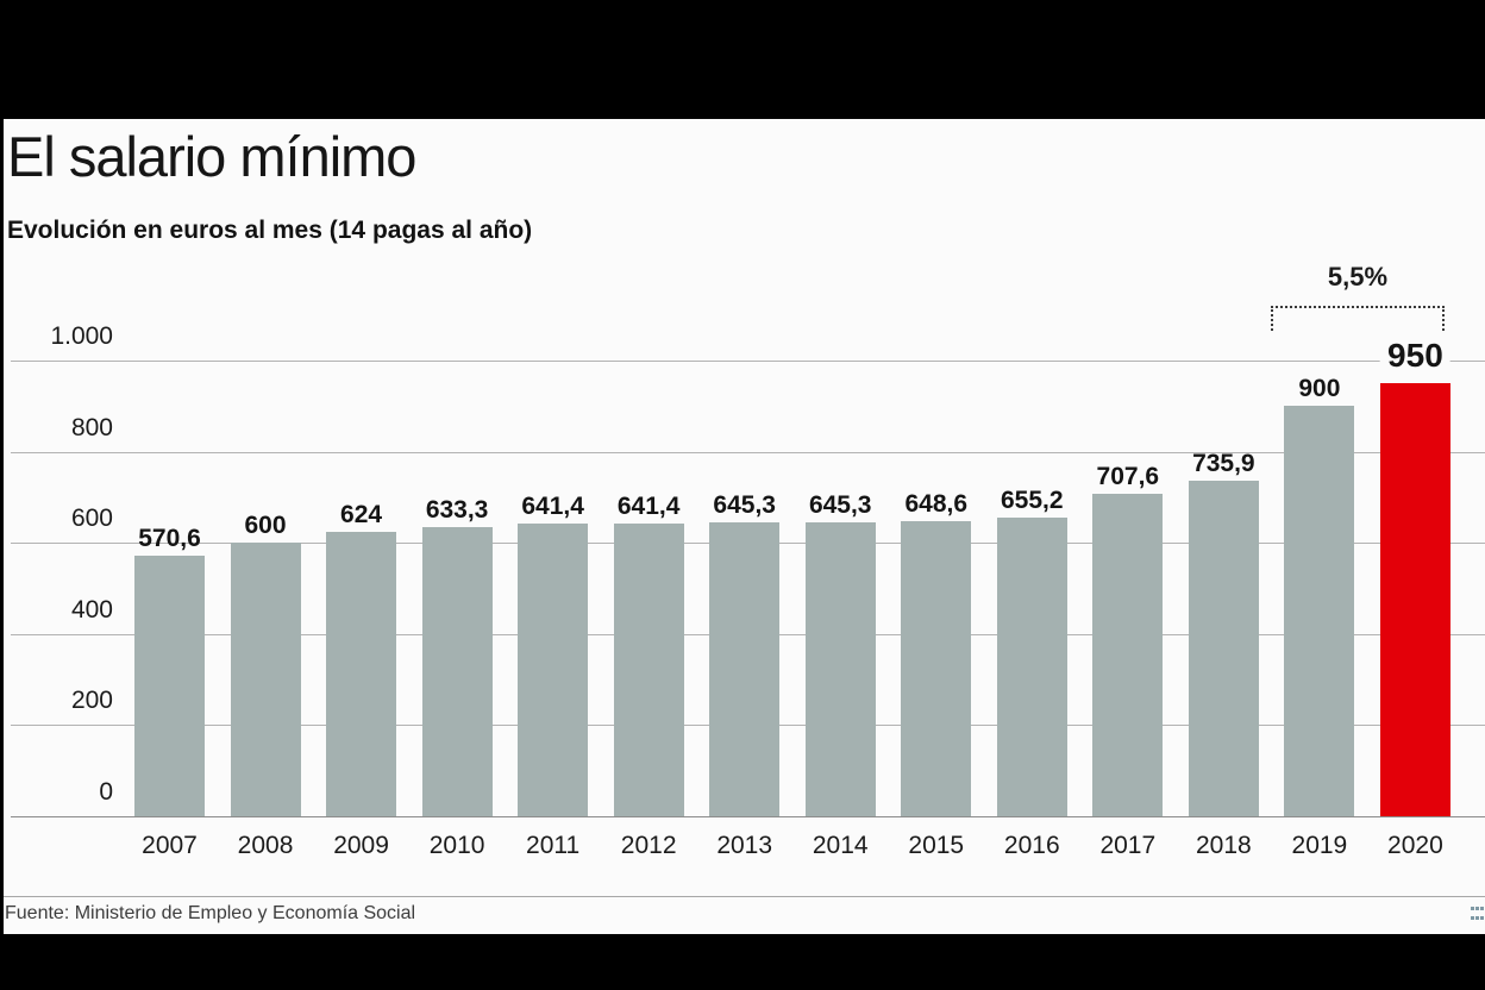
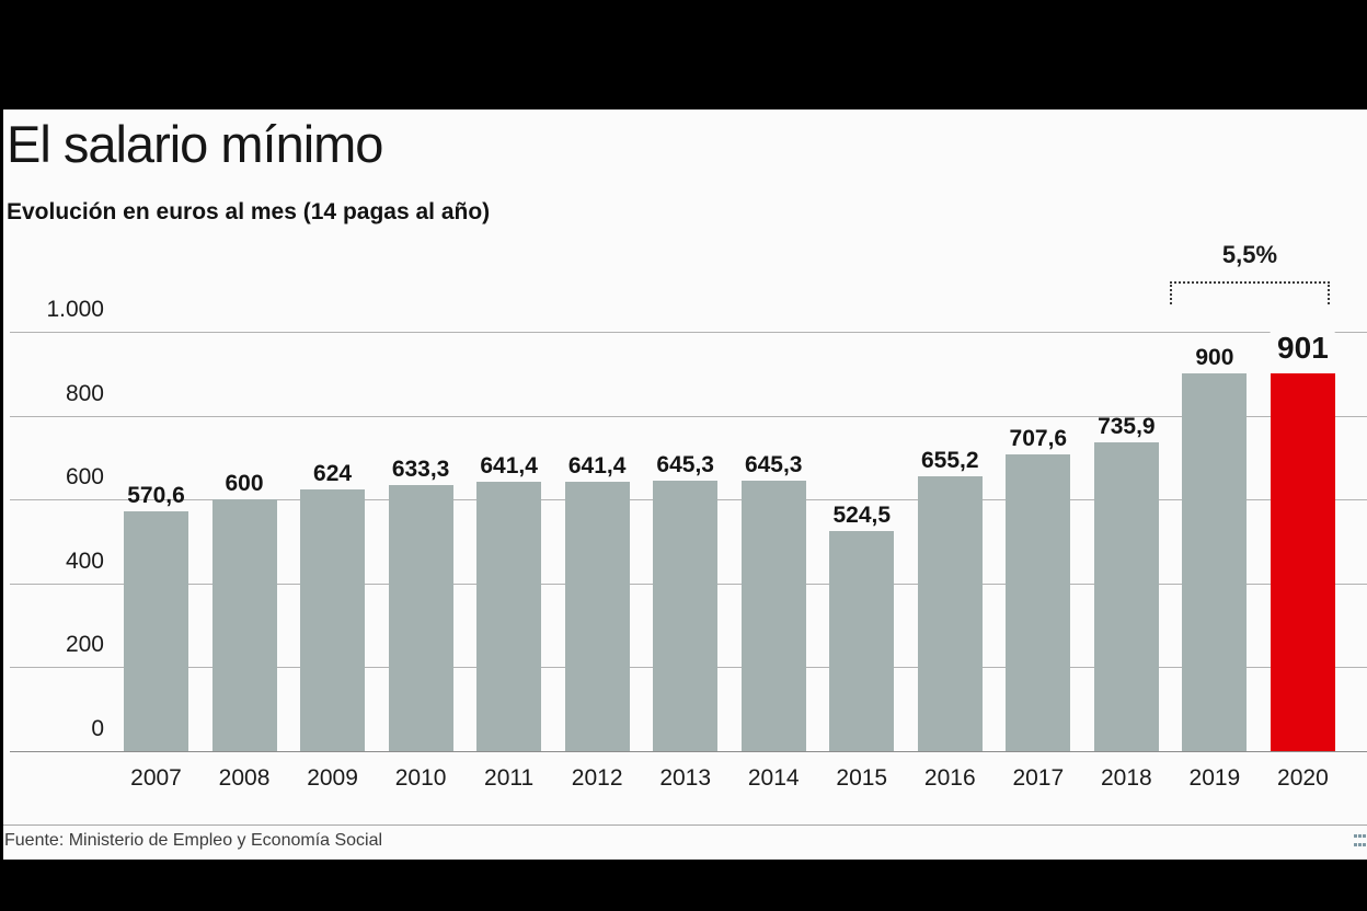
2015: 648,6 -> 524,5
2020: 950 -> 901
